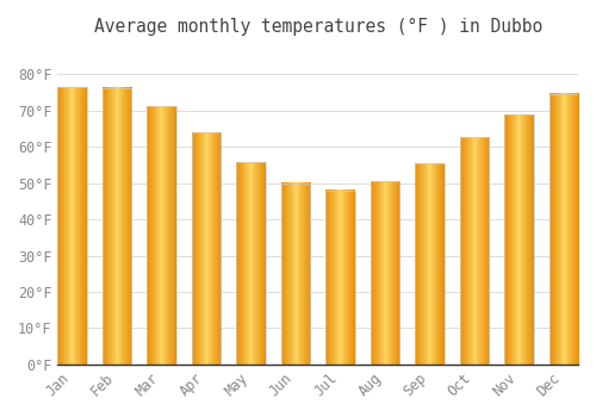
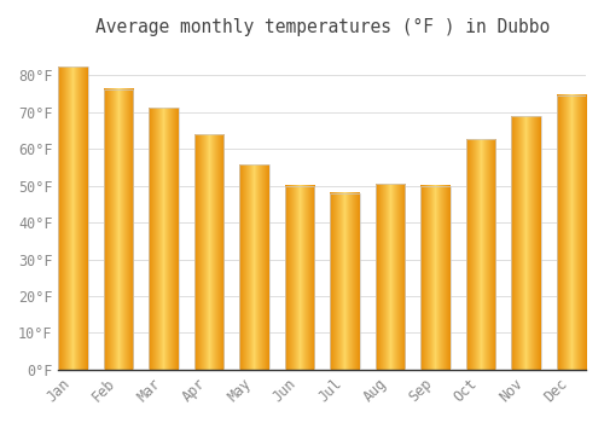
Jan: 76.5°F -> 82.5°F
Sep: 55.4°F -> 50.0°F
